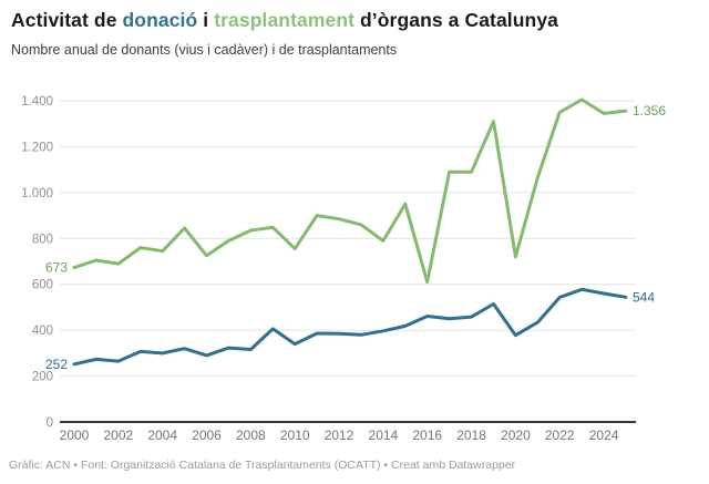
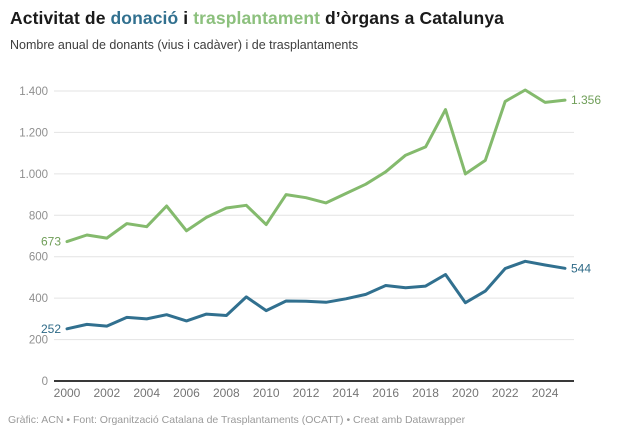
trasplantament/2014: 790 -> 900
trasplantament/2016: 610 -> 1010
trasplantament/2018: 1090 -> 1130
trasplantament/2020: 720 -> 1000
